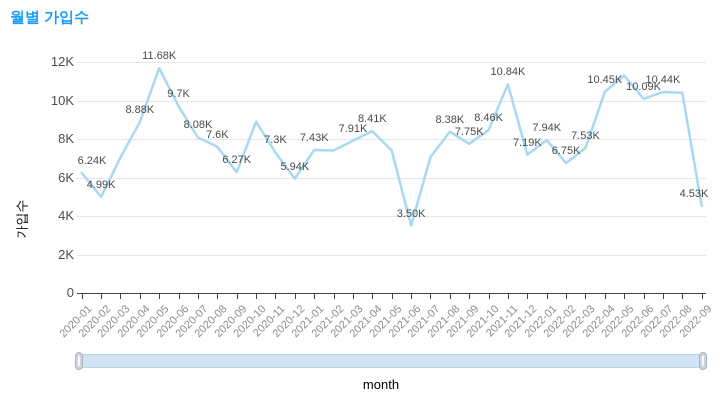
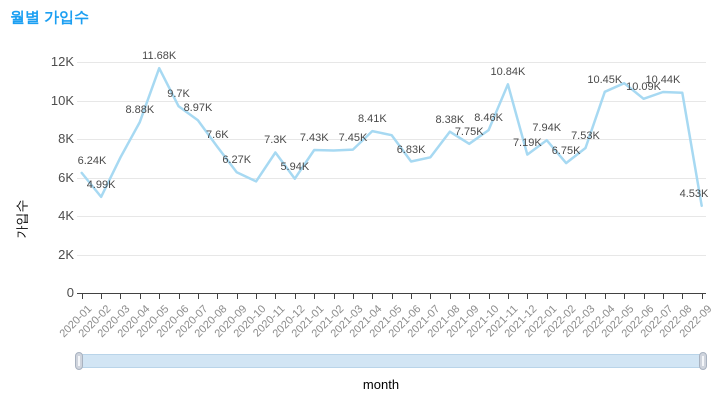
2020-07: 8.08K -> 8.97K
2020-10: 8.9K -> 5.8K
2021-03: 7.91K -> 7.45K
2021-05: 7.4K -> 8.2K
2021-06: 3.50K -> 6.83K
2022-05: 11.3K -> 10.9K
